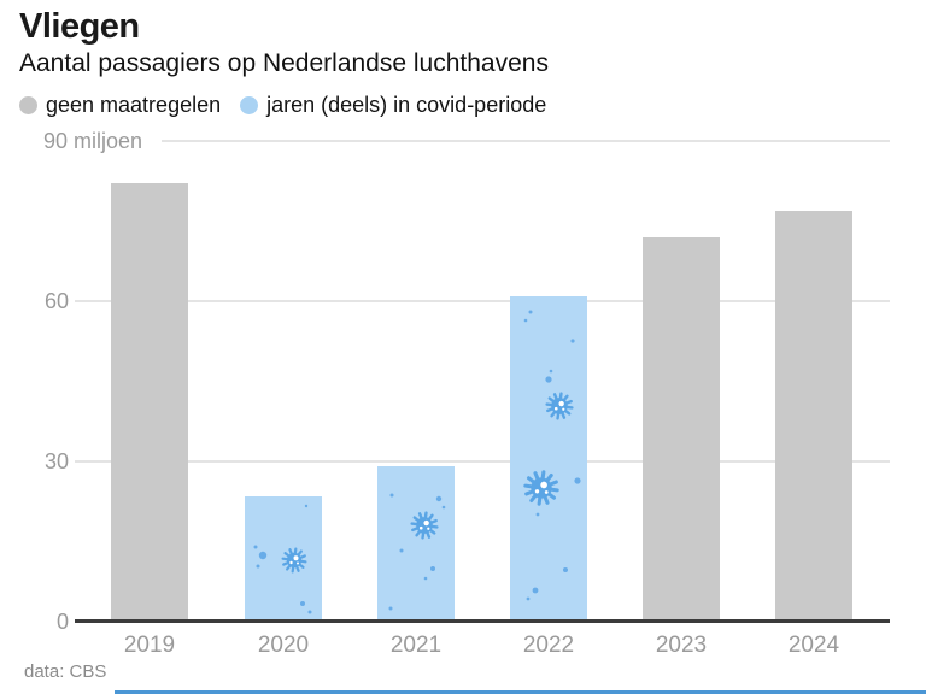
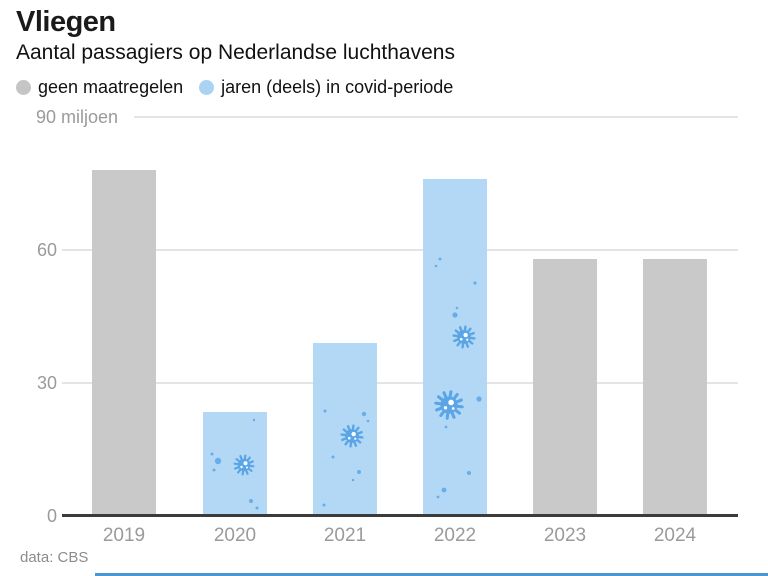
2019: 82 -> 78
2021: 29 -> 39
2022: 61 -> 76
2023: 72 -> 58
2024: 77 -> 58
